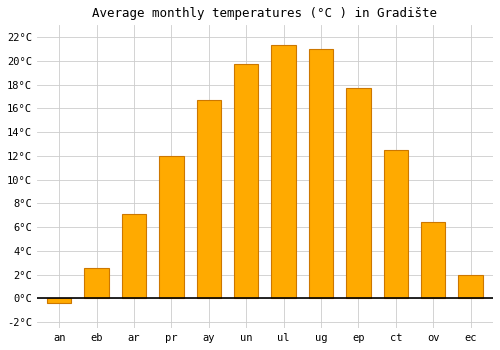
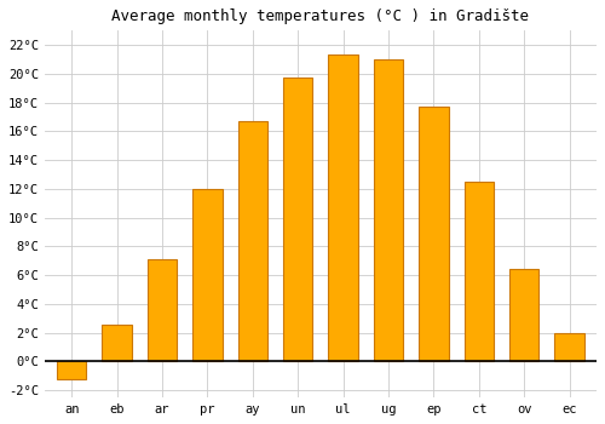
an: -0.4°C -> -1.2°C
